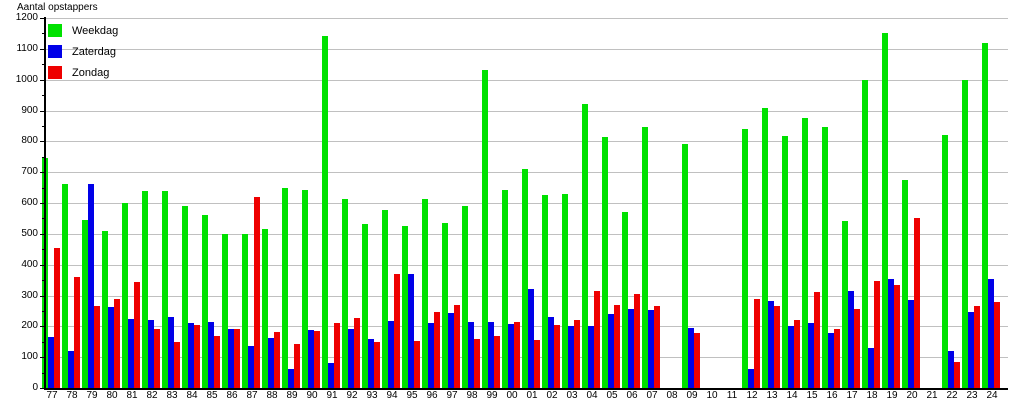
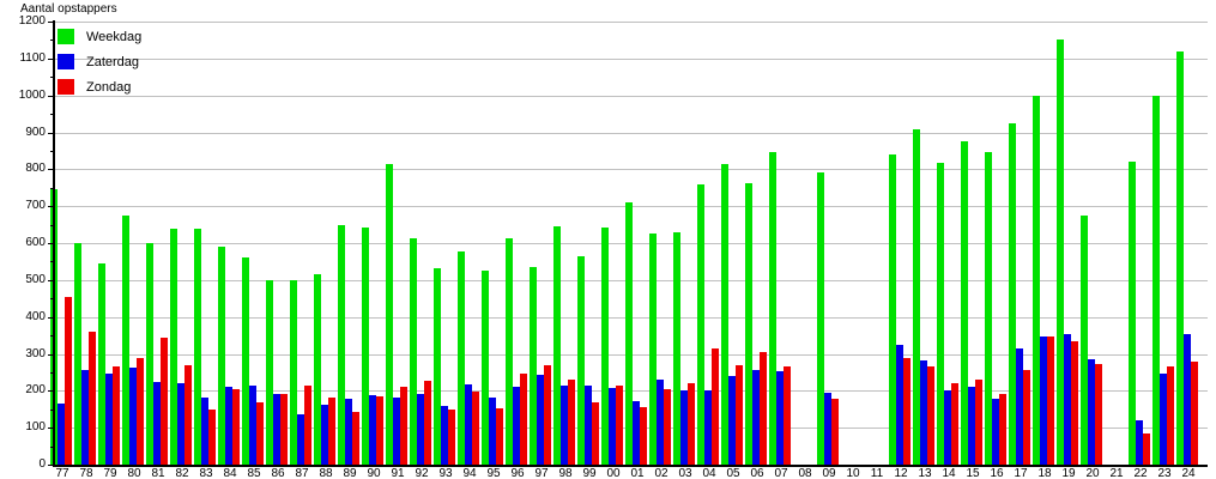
Weekdag/78: 660 -> 600
Zaterdag/78: 120 -> 260
Zaterdag/79: 660 -> 240
Weekdag/80: 510 -> 680
Zondag/82: 190 -> 270
Zaterdag/83: 230 -> 180
Zondag/87: 620 -> 220
Zaterdag/89: 60 -> 180
Weekdag/91: 1140 -> 820
Zaterdag/91: 80 -> 180
Zondag/94: 370 -> 200
Zaterdag/95: 370 -> 180
Weekdag/98: 590 -> 640
Zondag/98: 160 -> 230
Weekdag/99: 1030 -> 560
Zaterdag/01: 320 -> 170
Weekdag/04: 920 -> 760
Weekdag/06: 570 -> 760
Zaterdag/12: 60 -> 320
Zondag/15: 310 -> 230
Weekdag/17: 540 -> 920
Zaterdag/18: 130 -> 350
Zondag/20: 550 -> 270
